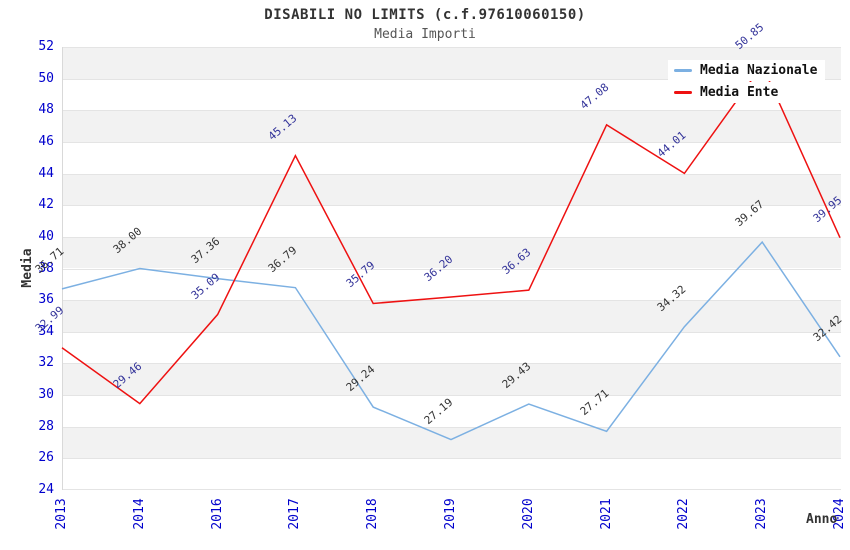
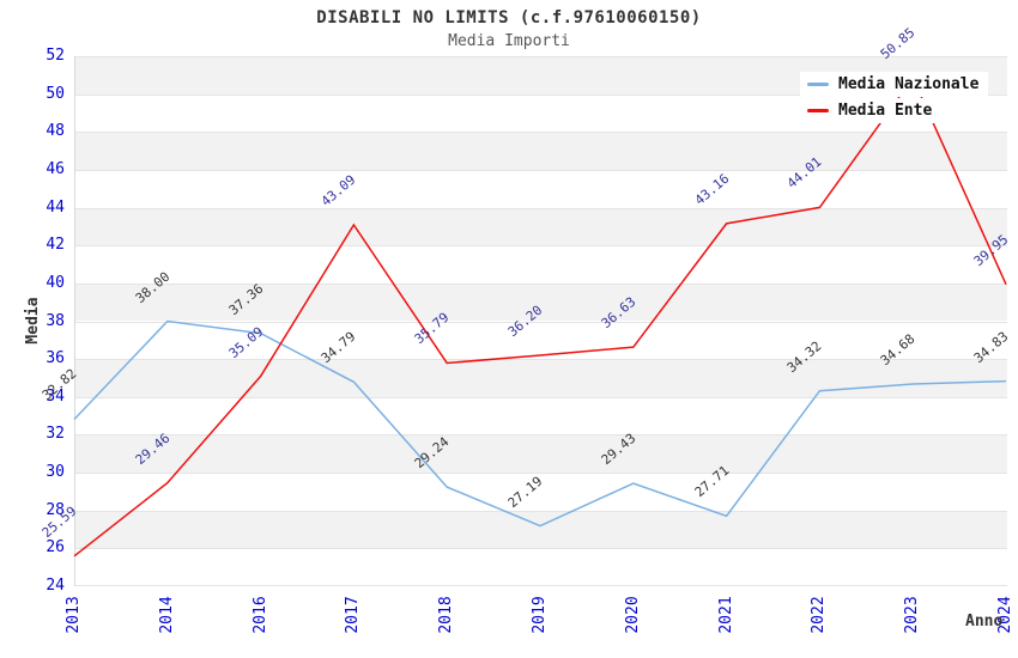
Media Nazionale/2013: 36.71 -> 32.82
Media Ente/2013: 32.99 -> 25.59
Media Nazionale/2017: 36.79 -> 34.79
Media Ente/2017: 45.13 -> 43.09
Media Ente/2021: 47.08 -> 43.16
Media Nazionale/2023: 39.67 -> 34.68
Media Nazionale/2024: 32.42 -> 34.83
